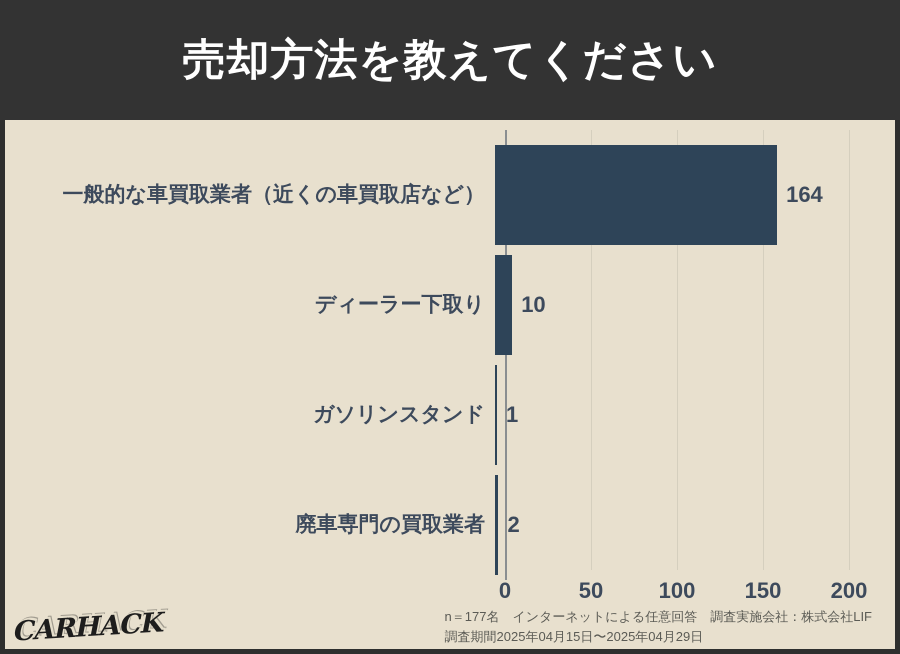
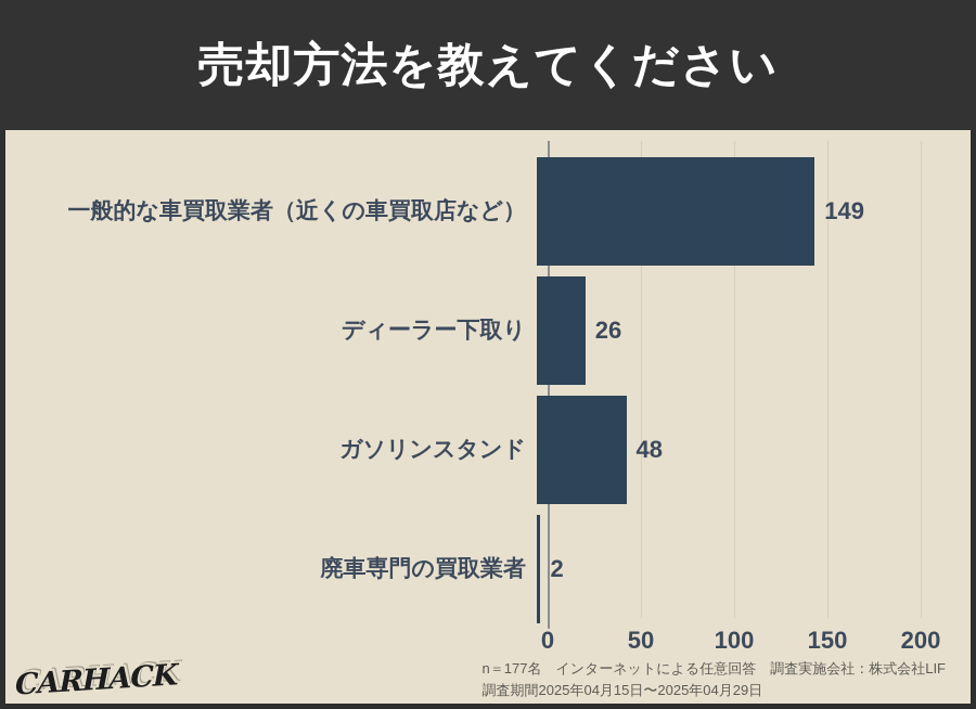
一般的な車買取業者（近くの車買取店など）: 164 -> 149
ディーラー下取り: 10 -> 26
ガソリンスタンド: 1 -> 48
